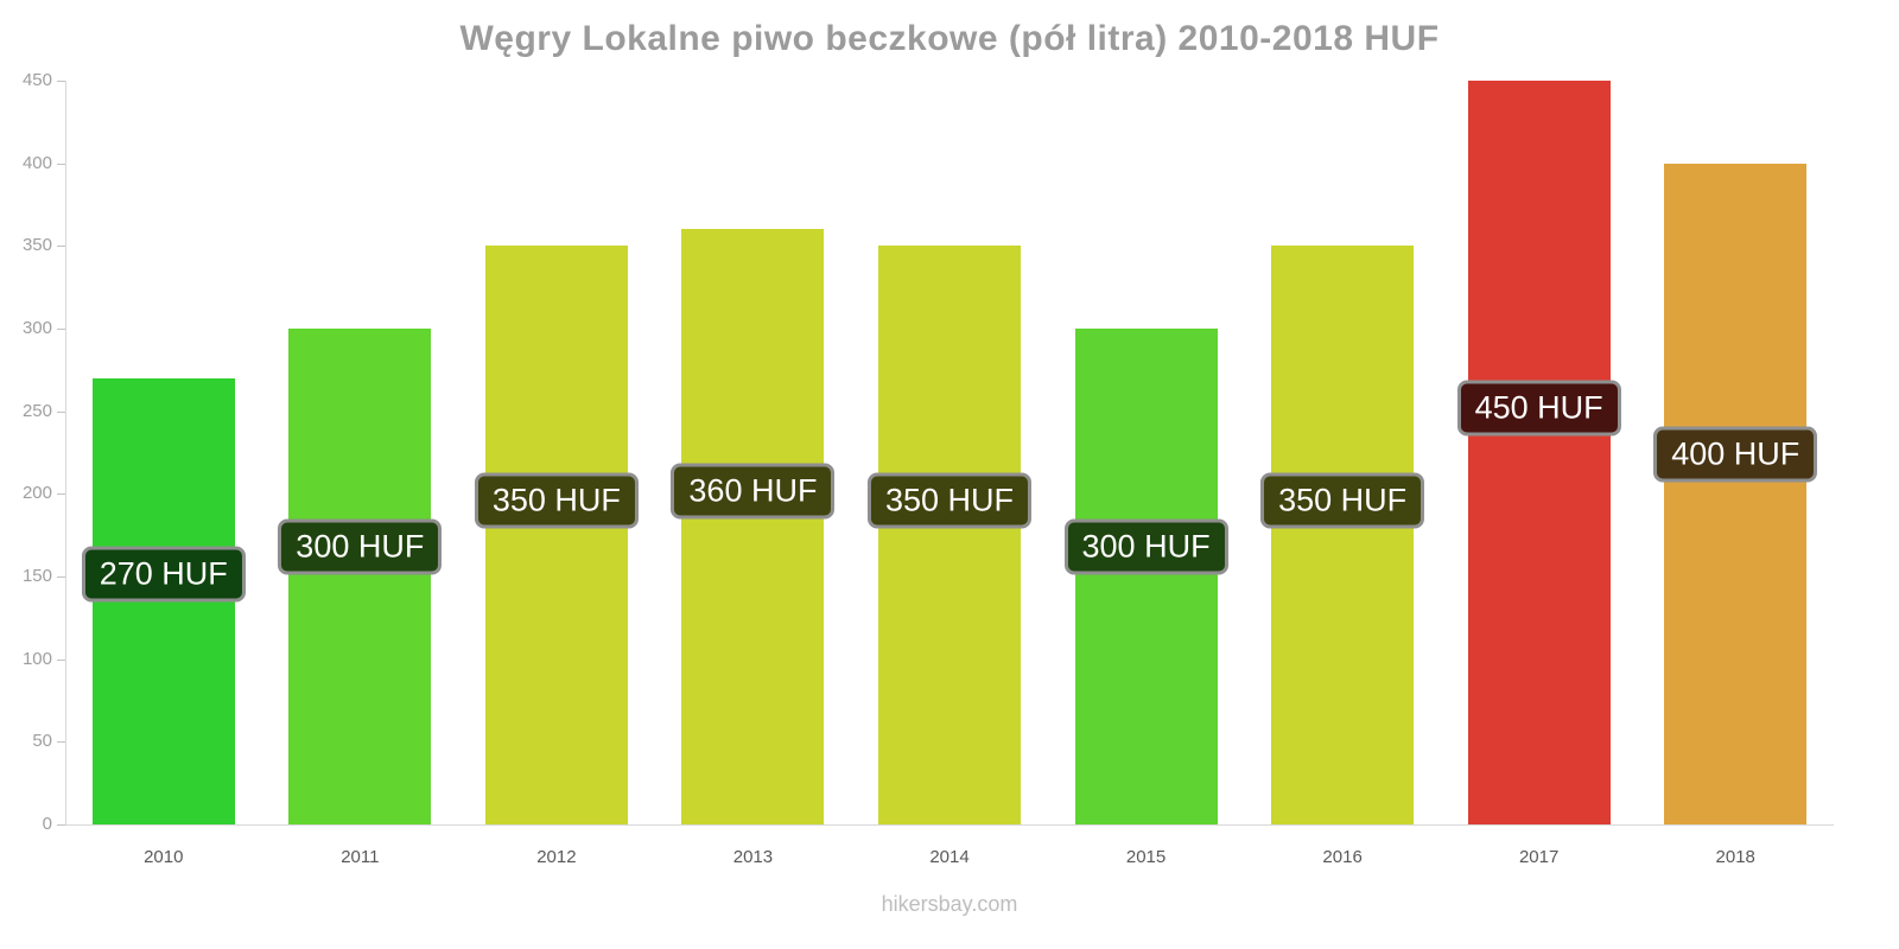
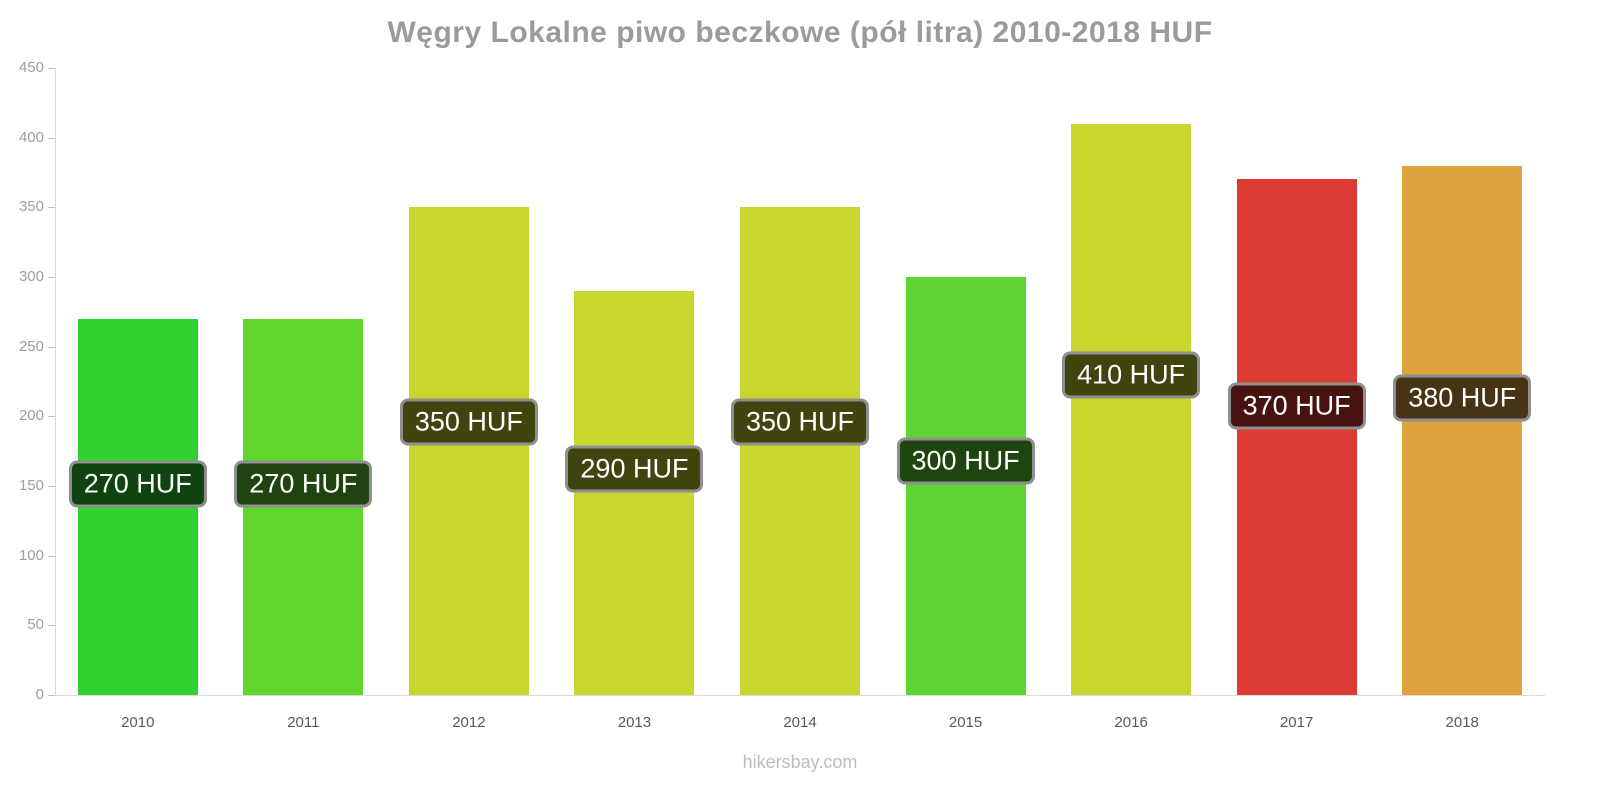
2011: 300 -> 270
2013: 360 -> 290
2016: 350 -> 410
2017: 450 -> 370
2018: 400 -> 380
